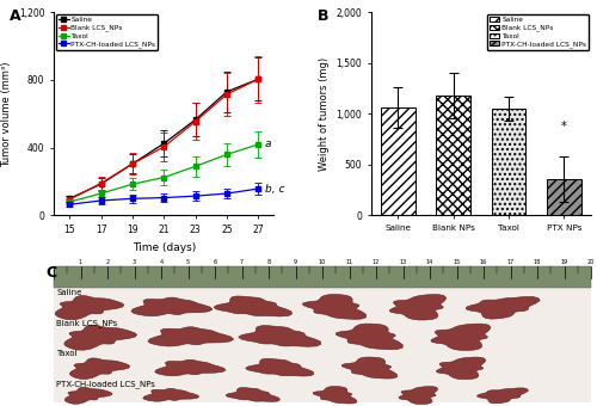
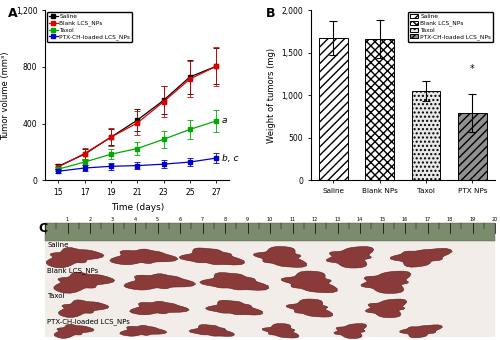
Saline: 1,060 -> 1,670
Blank NPs: 1,180 -> 1,660
PTX NPs: 360 -> 790
